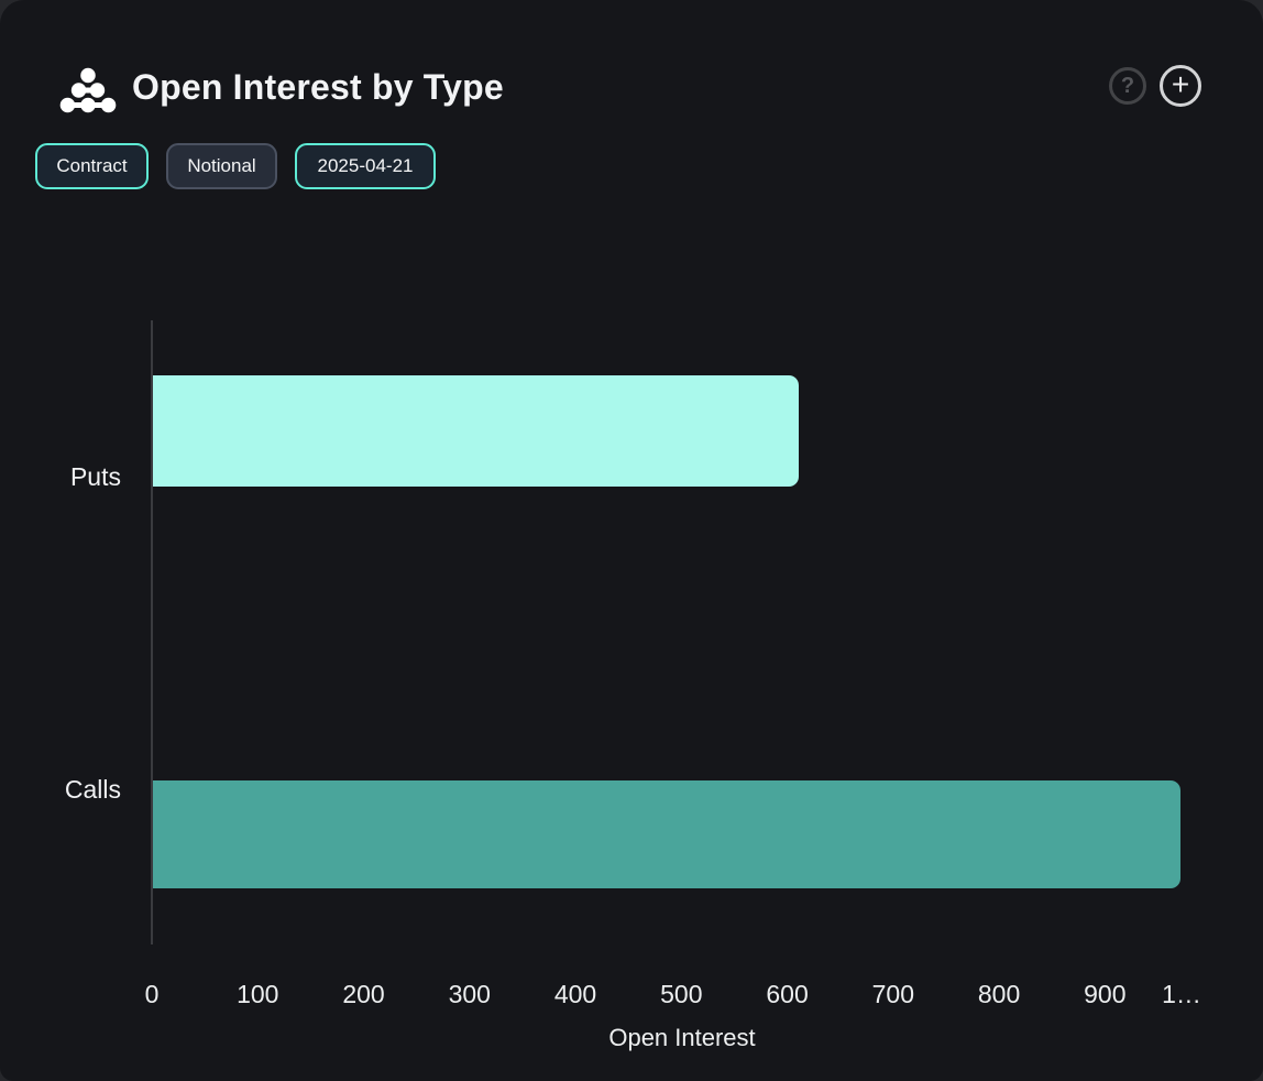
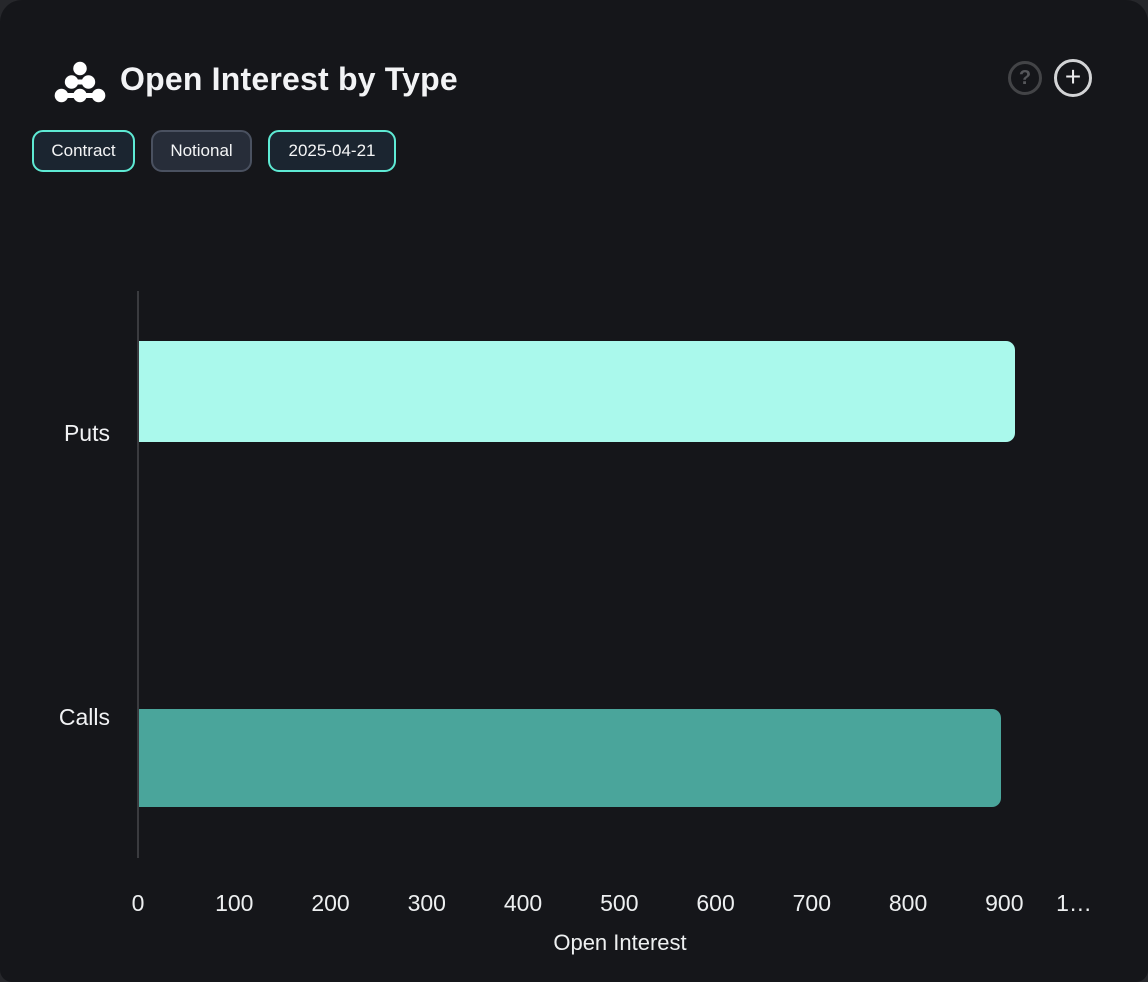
Puts: 610 -> 910
Calls: 970 -> 900
